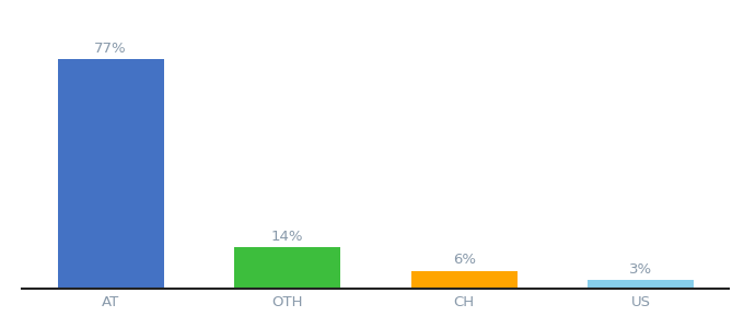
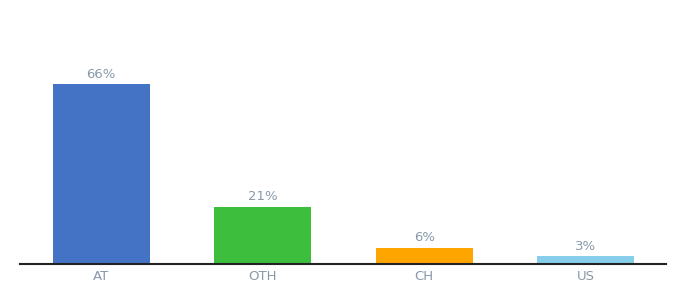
AT: 77% -> 66%
OTH: 14% -> 21%
